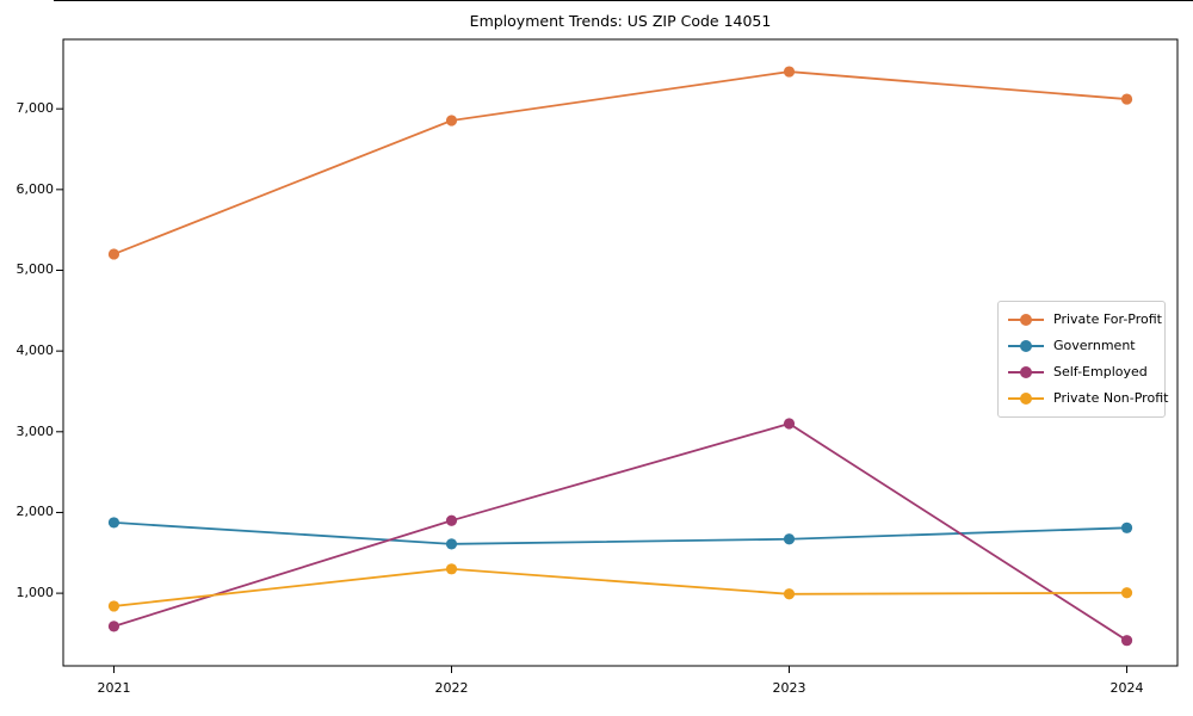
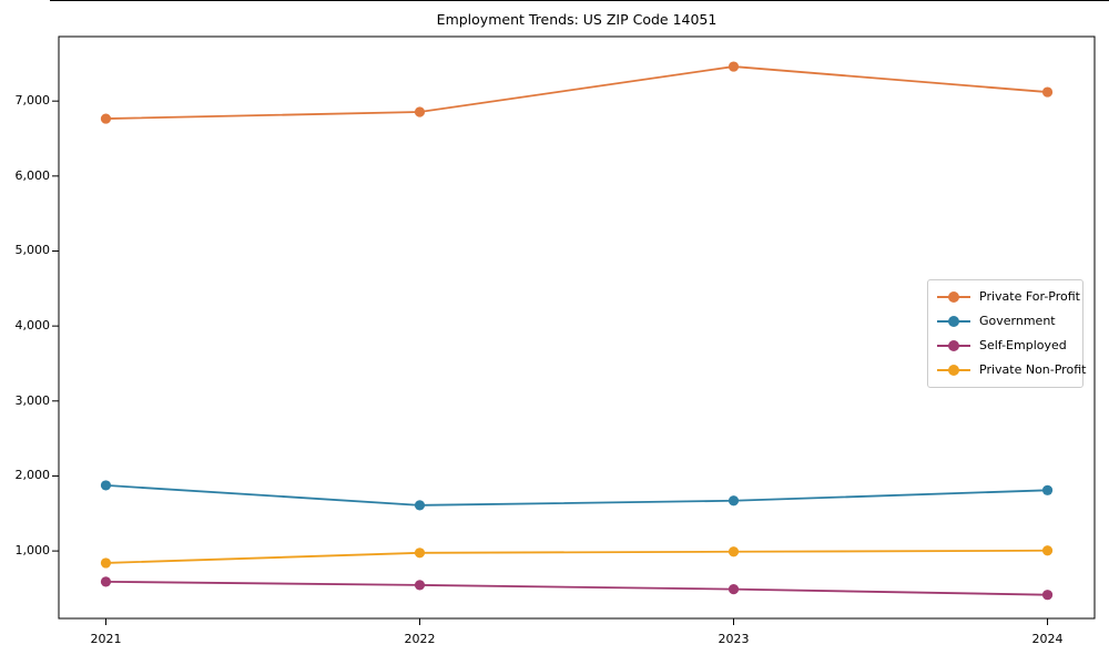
Private For-Profit/2021: 5200 -> 6800
Self-Employed/2022: 1900 -> 500
Private Non-Profit/2022: 1300 -> 1000
Self-Employed/2023: 3100 -> 500
